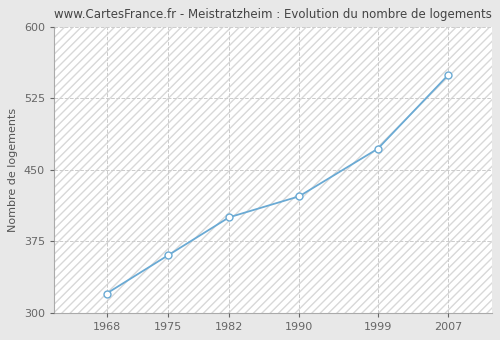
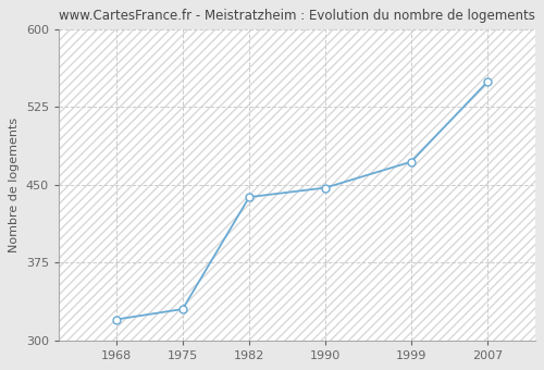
1975: 360 -> 330
1982: 400 -> 438
1990: 422 -> 447
